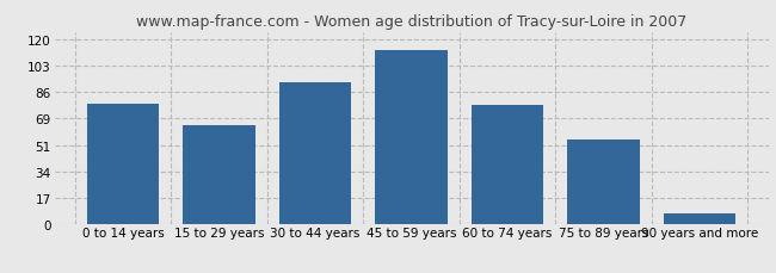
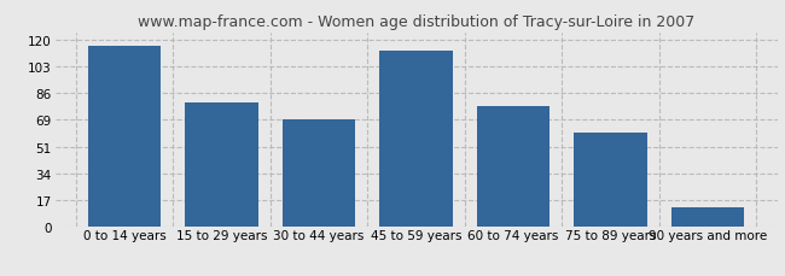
0 to 14 years: 78 -> 116
15 to 29 years: 64 -> 80
30 to 44 years: 92 -> 69
75 to 89 years: 55 -> 60
90 years and more: 7 -> 12
